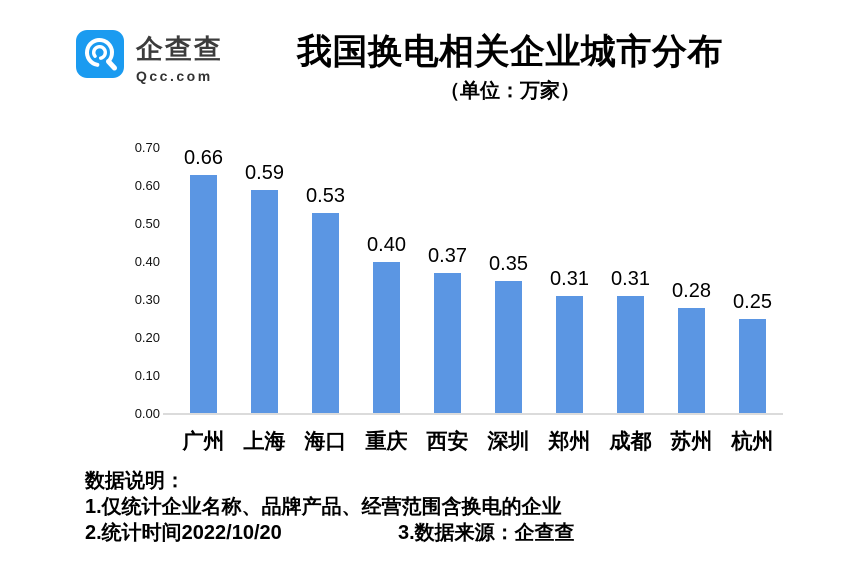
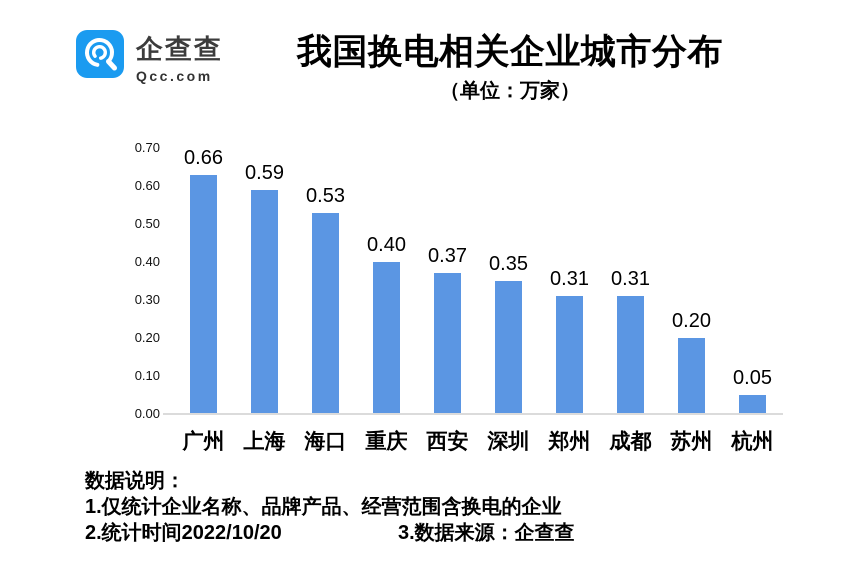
苏州: 0.28 -> 0.20
杭州: 0.25 -> 0.05
